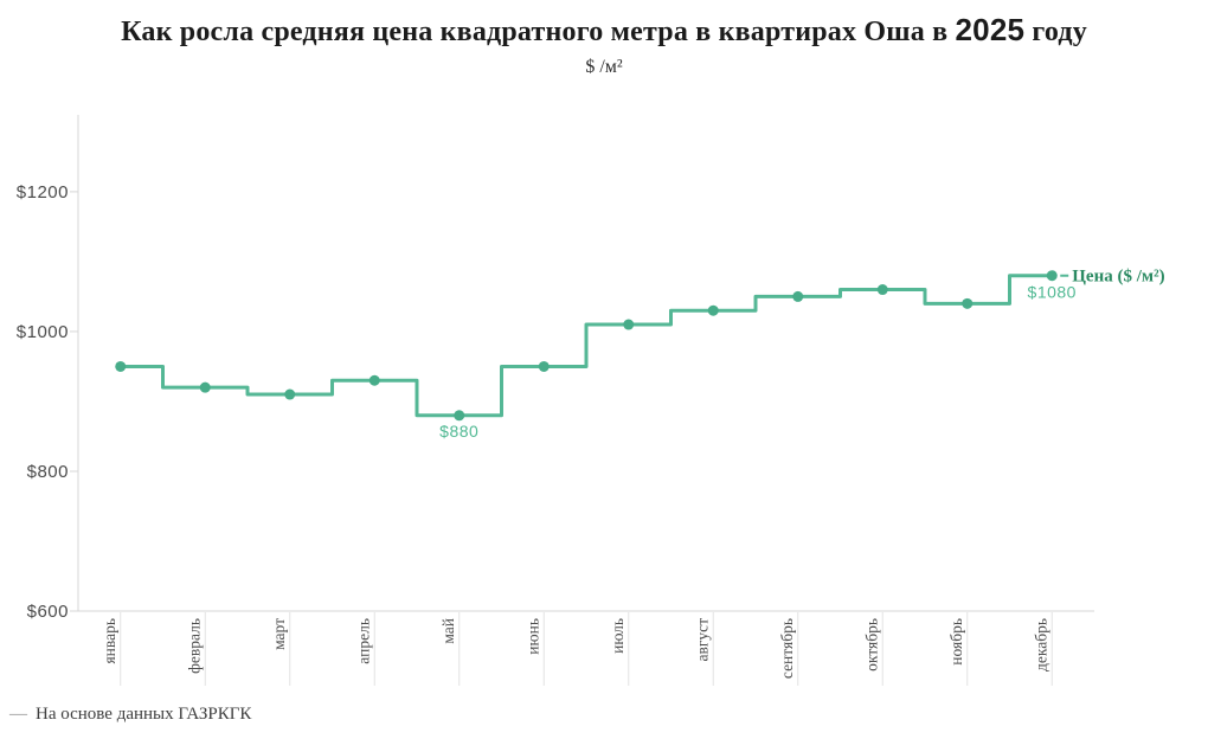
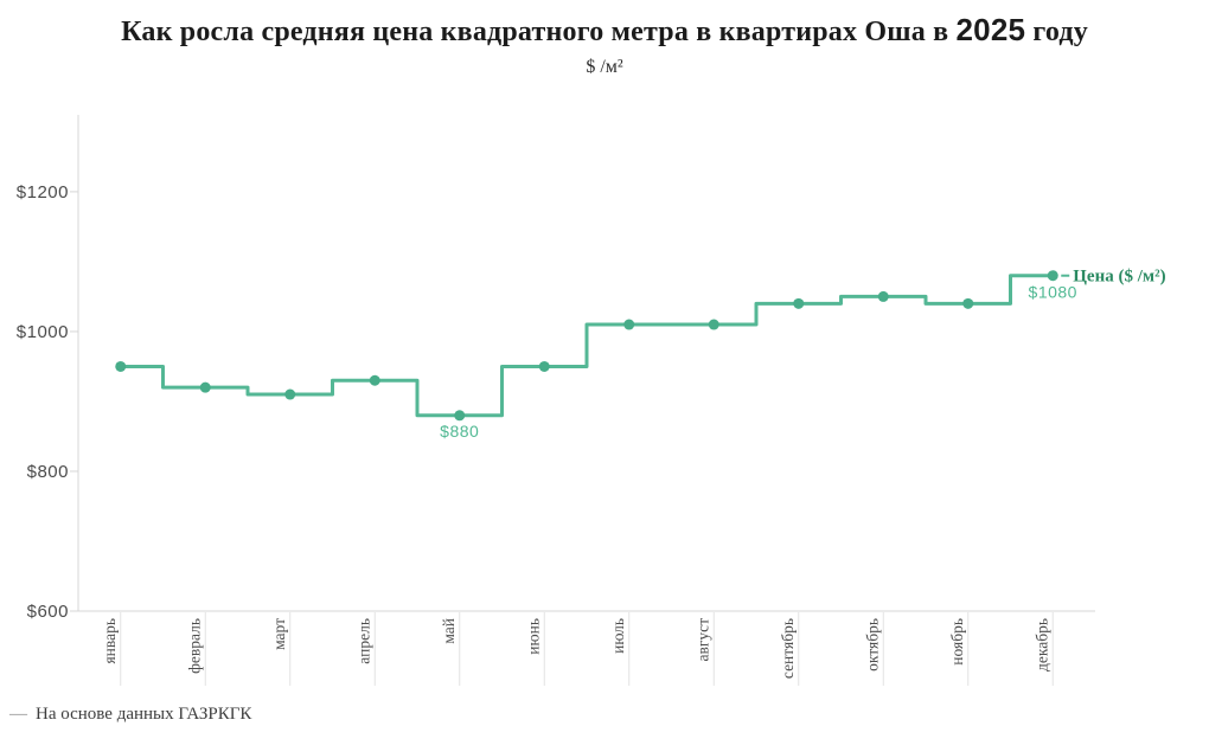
август: $1030 -> $1010
сентябрь: $1050 -> $1040
октябрь: $1060 -> $1050
